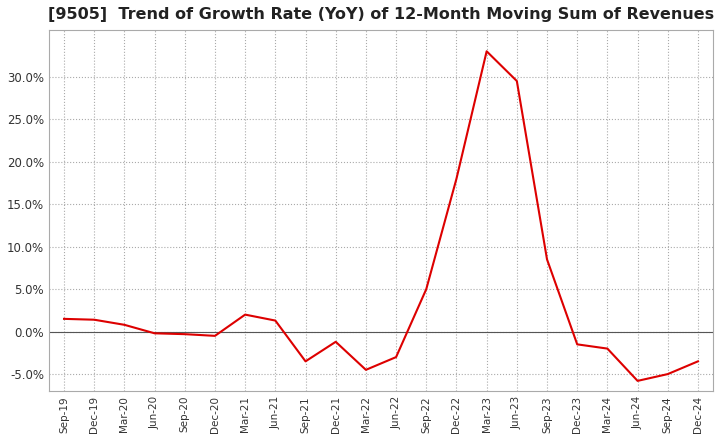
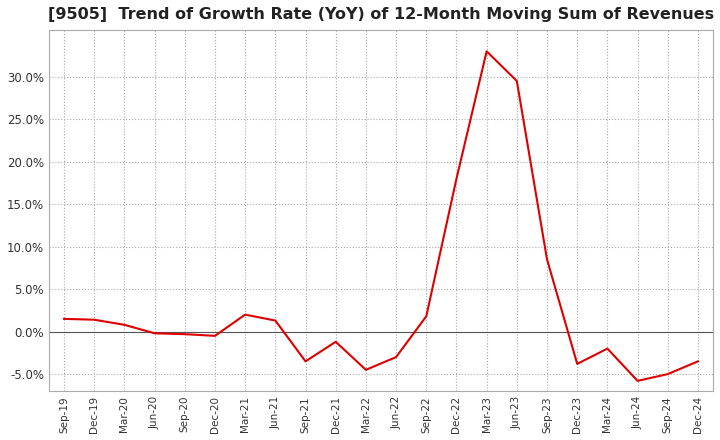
Sep-22: 5.0% -> 1.8%
Dec-23: -1.5% -> -3.8%
